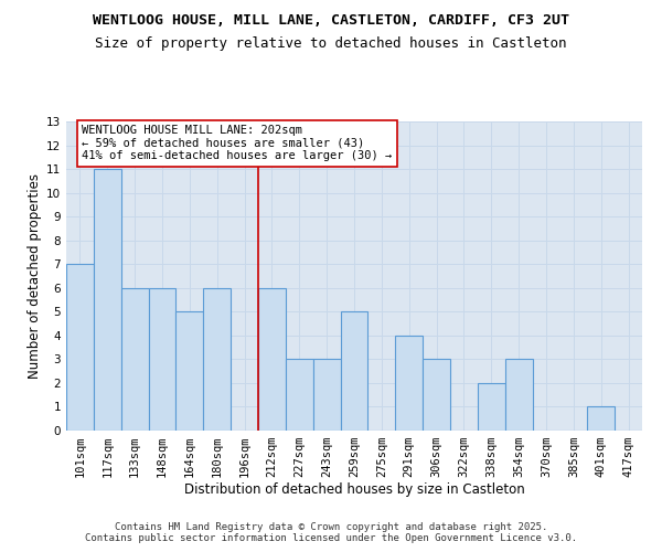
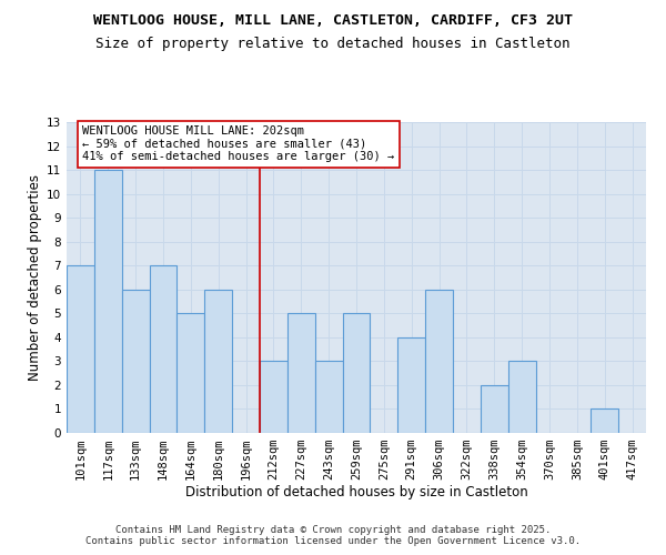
148sqm: 6 -> 7
212sqm: 6 -> 3
227sqm: 3 -> 5
306sqm: 3 -> 6
